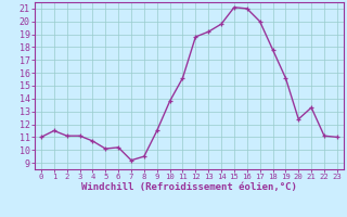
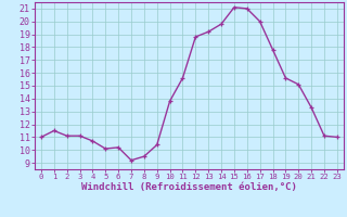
9: 11.5 -> 10.4
20: 12.4 -> 15.1
